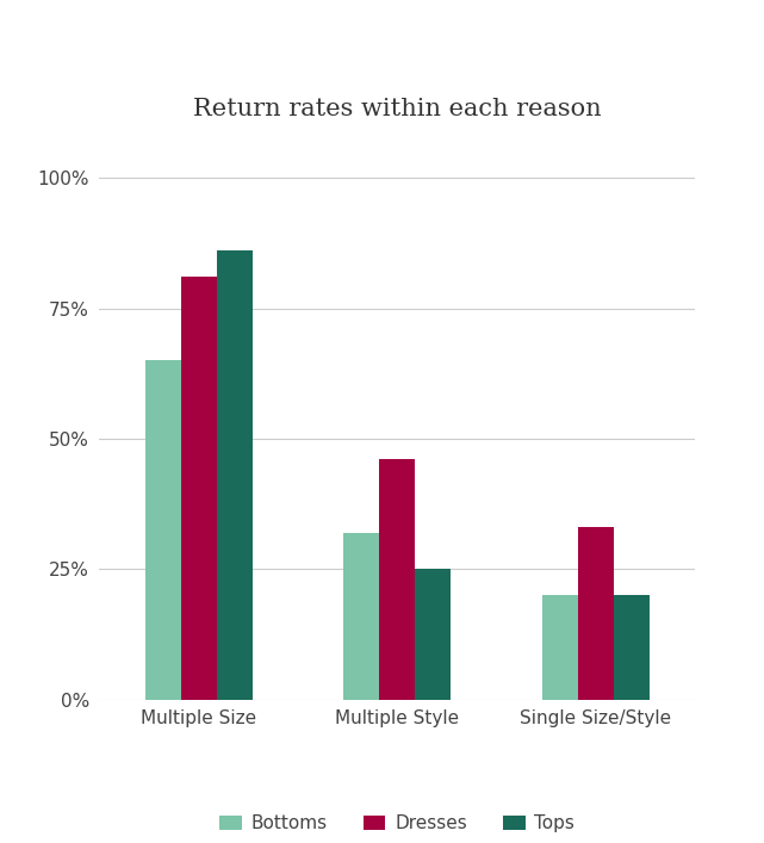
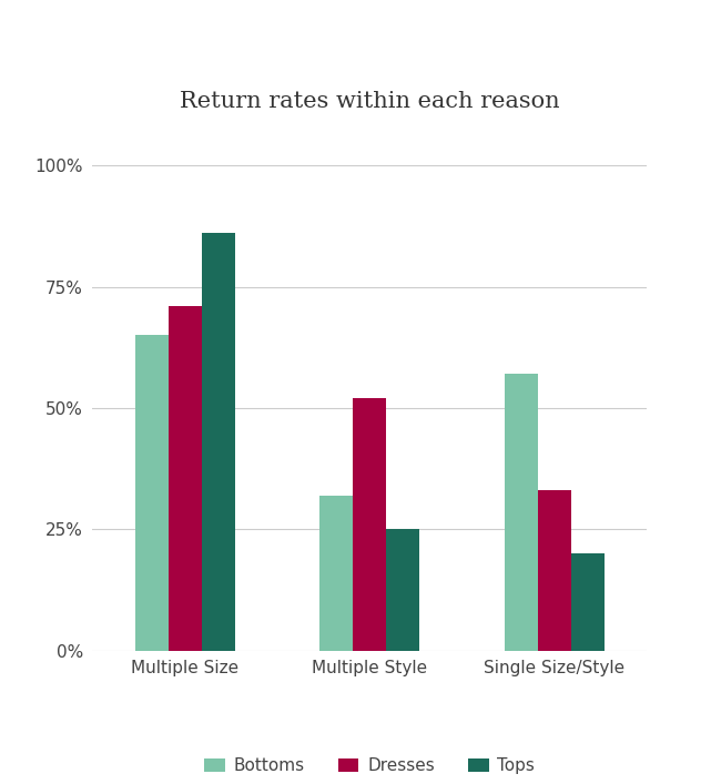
Dresses/Multiple Size: 81% -> 71%
Dresses/Multiple Style: 46% -> 52%
Bottoms/Single Size/Style: 20% -> 57%
